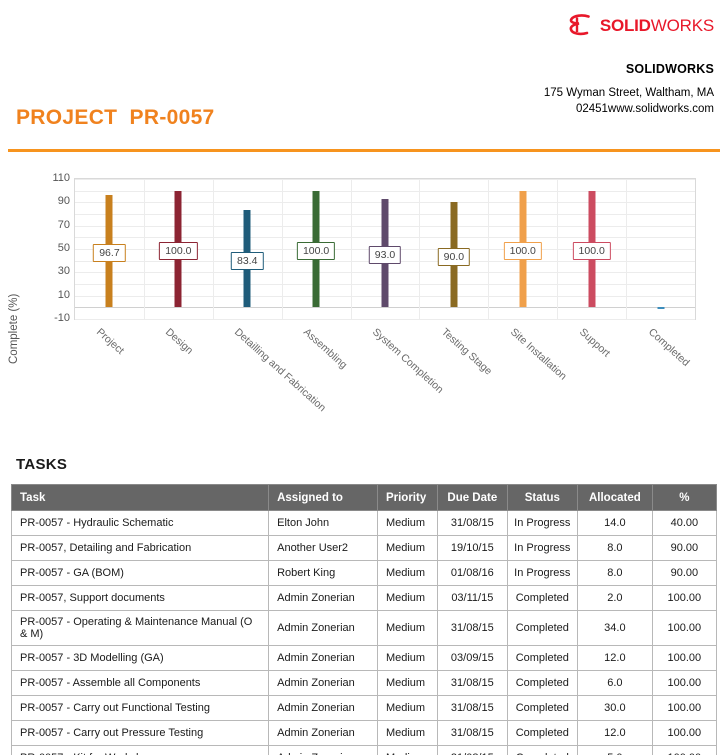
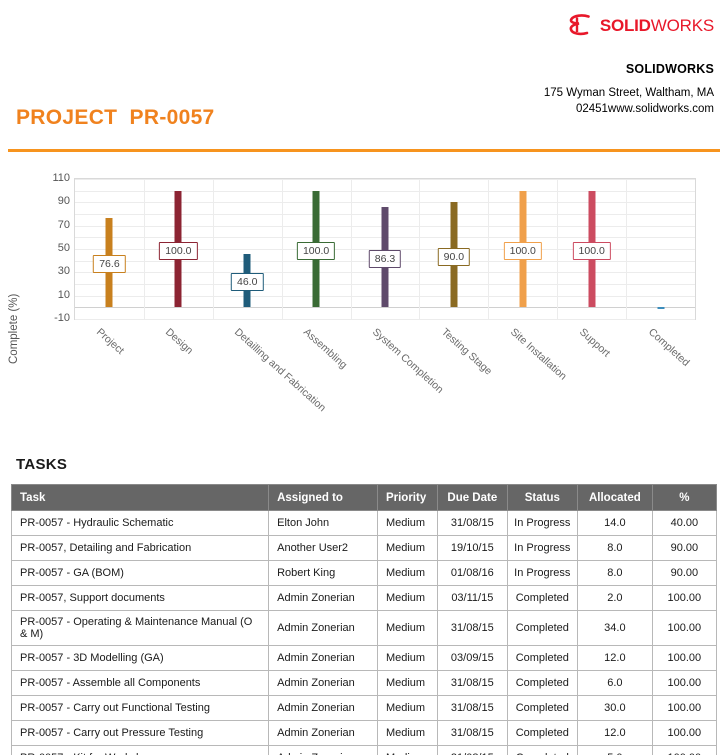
Project: 96.7 -> 76.6
Detailling and Fabrication: 83.4 -> 46.0
System Completion: 93.0 -> 86.3
